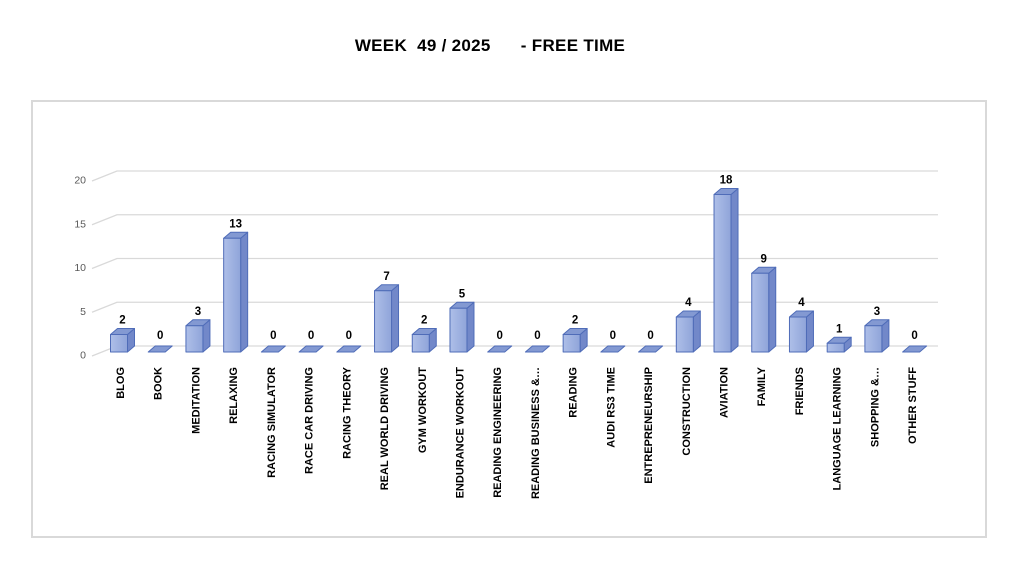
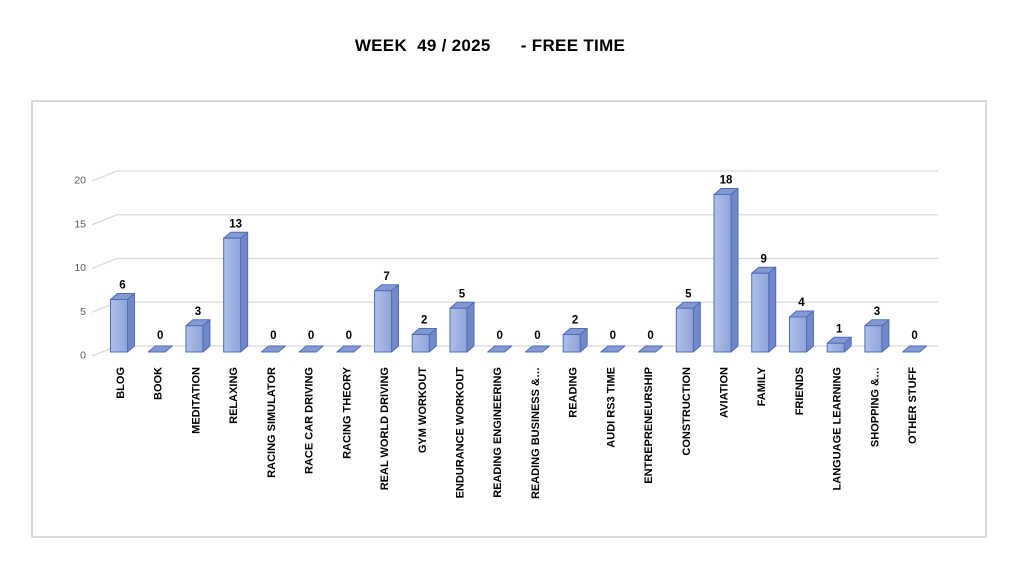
BLOG: 2 -> 6
CONSTRUCTION: 4 -> 5
